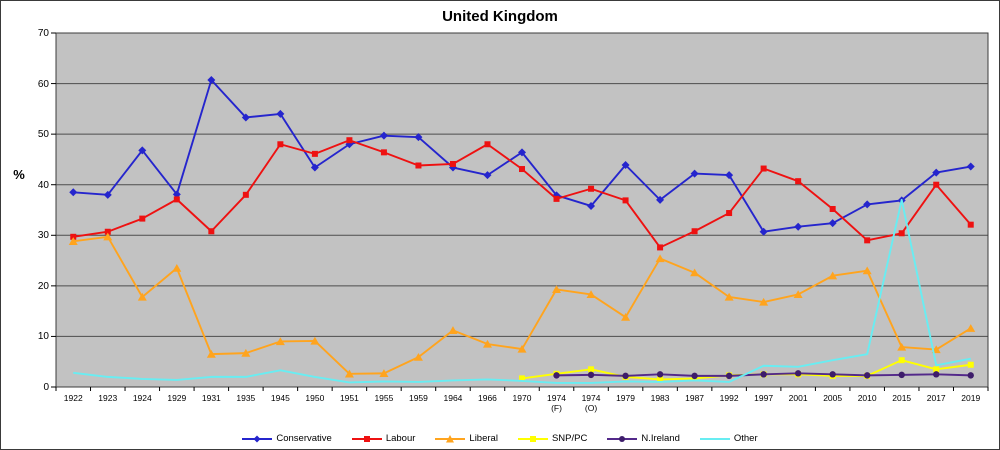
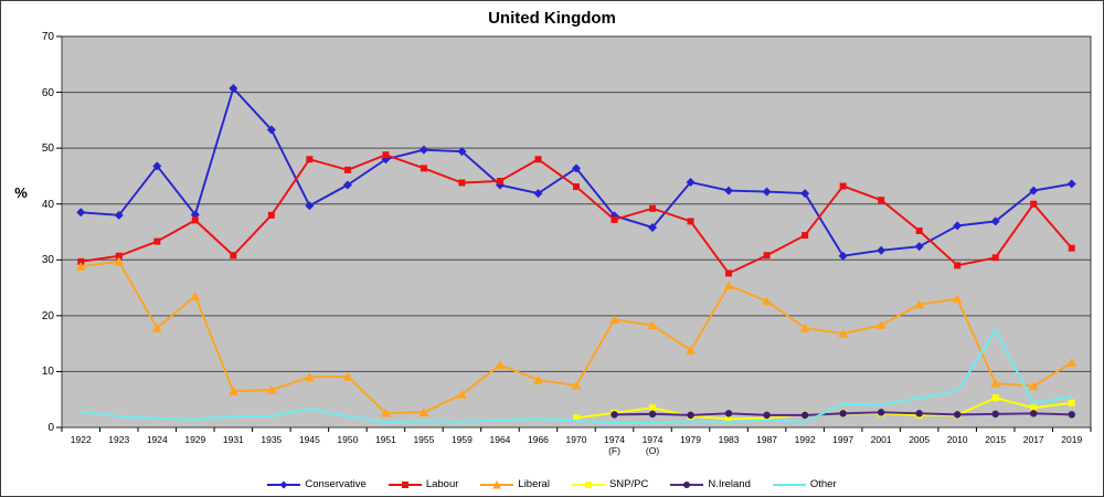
Conservative/1945: 54 -> 40
Conservative/1983: 37 -> 42
Other/2015: 37 -> 17
